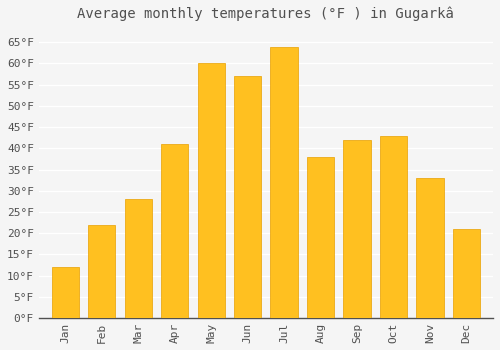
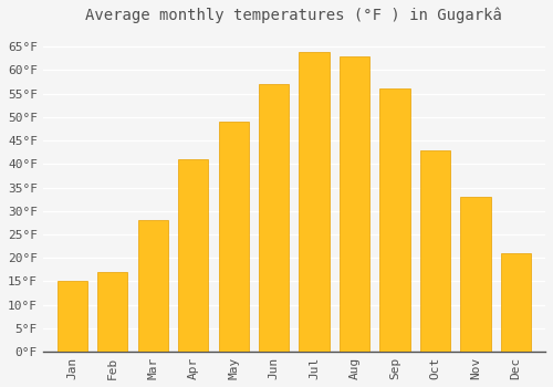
Jan: 12°F -> 15°F
Feb: 22°F -> 17°F
May: 60°F -> 49°F
Aug: 38°F -> 63°F
Sep: 42°F -> 56°F
